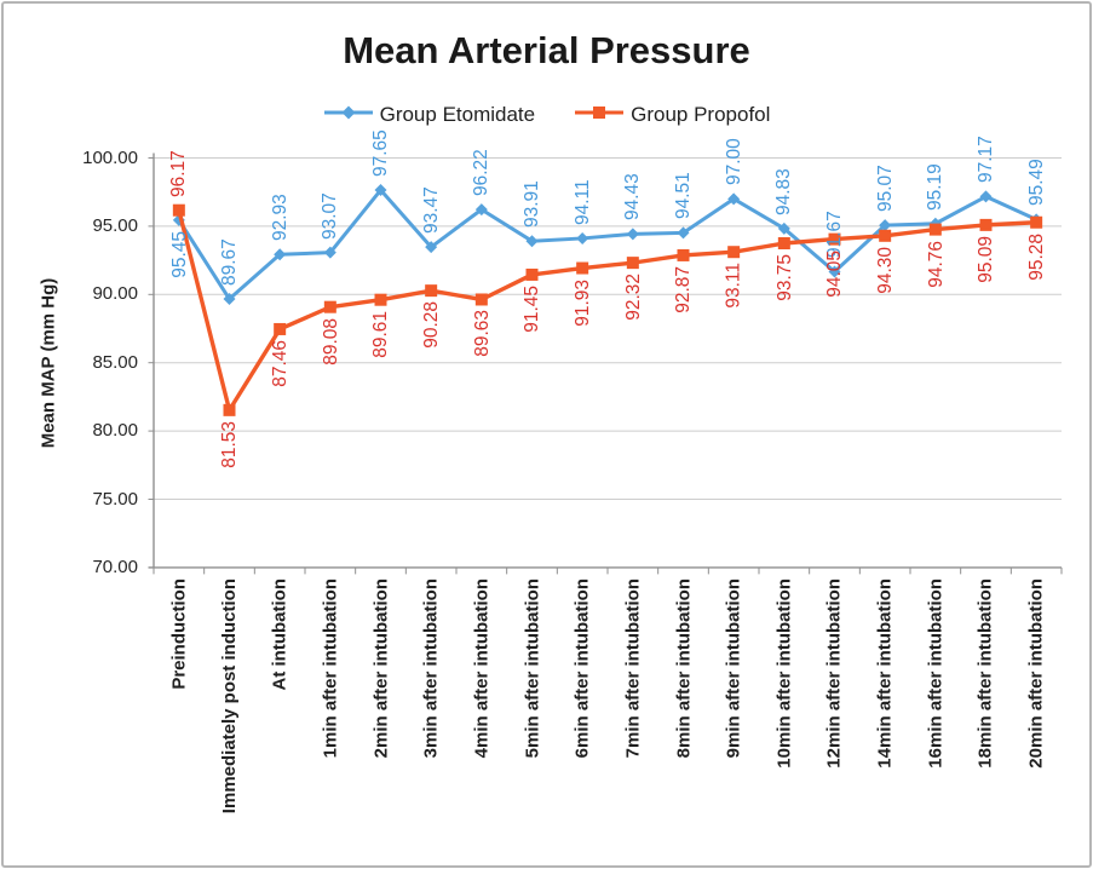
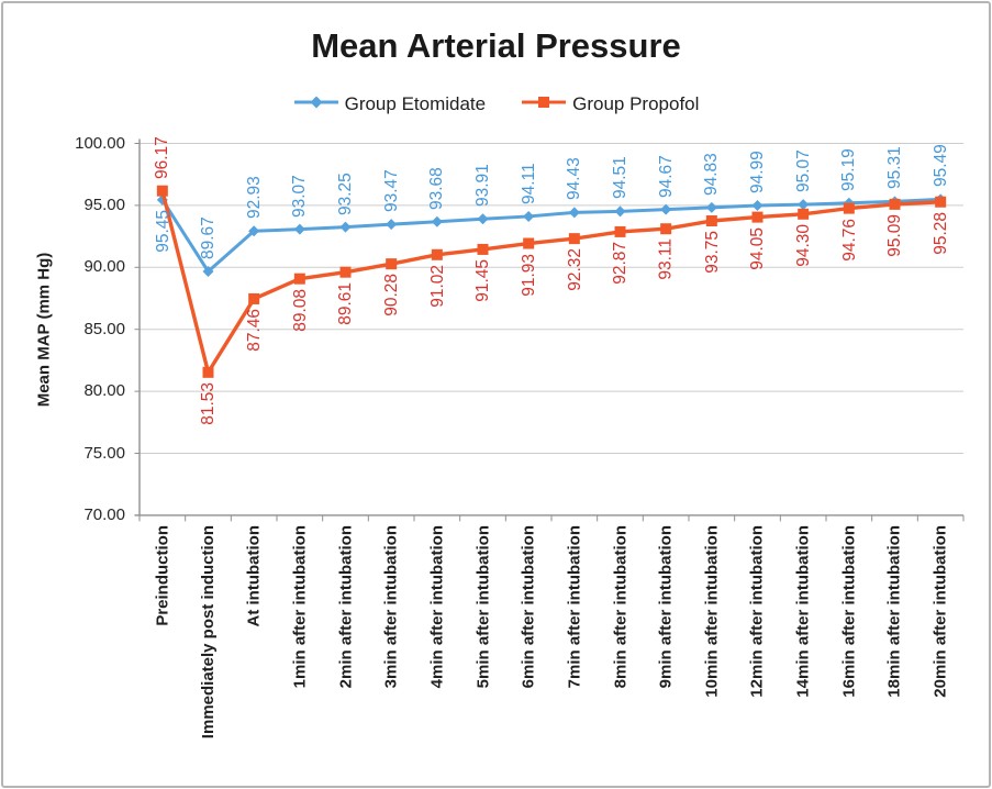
Group Etomidate/2min after intubation: 97.65 -> 93.25
Group Etomidate/4min after intubation: 96.22 -> 93.68
Group Propofol/4min after intubation: 89.63 -> 91.02
Group Etomidate/9min after intubation: 97.00 -> 94.67
Group Etomidate/12min after intubation: 91.67 -> 94.99
Group Etomidate/18min after intubation: 97.17 -> 95.31
